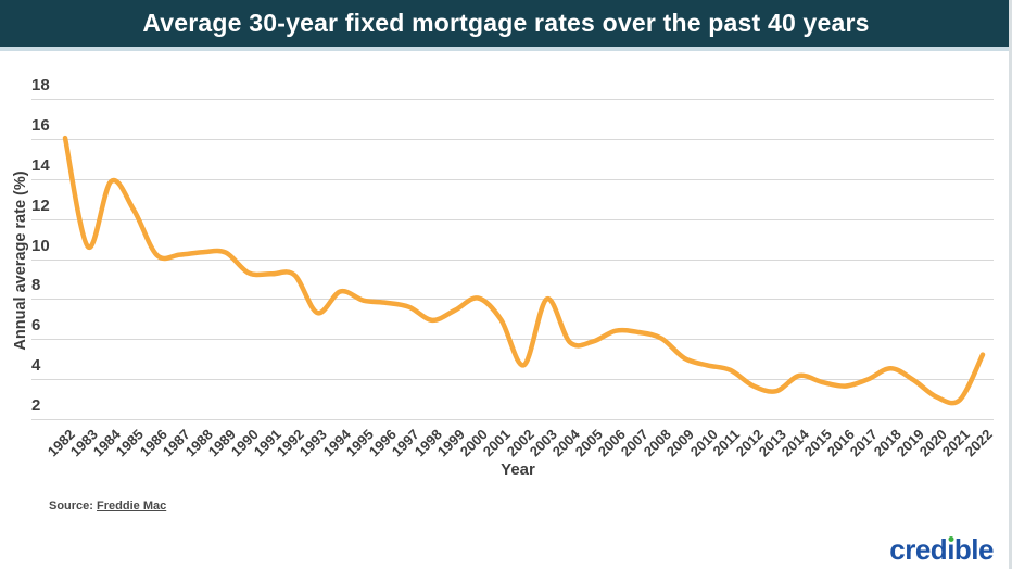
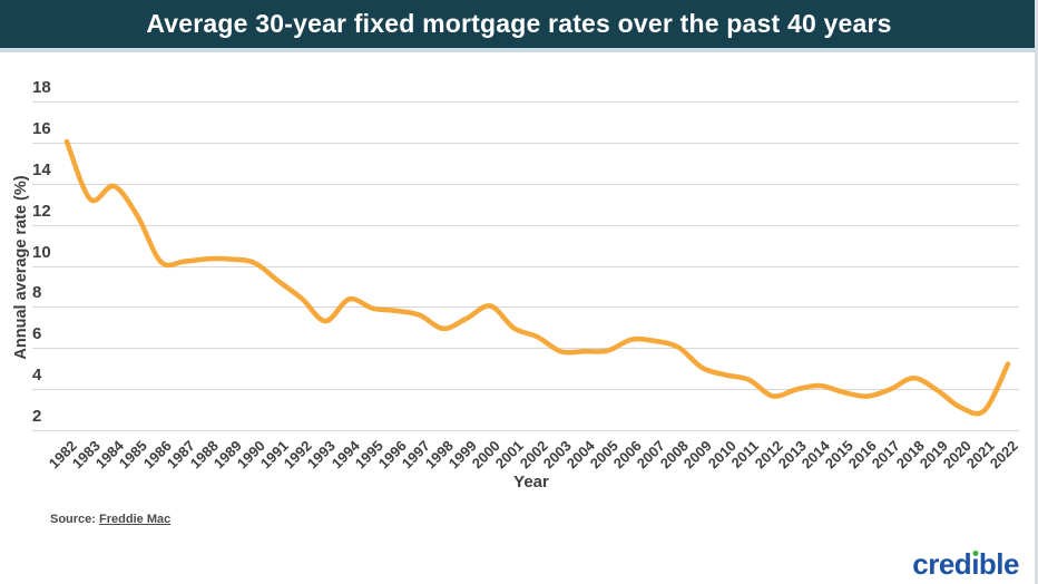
1983: 10.6 -> 13.2
1990: 9.3 -> 10.1
1992: 9.2 -> 8.4
2002: 4.7 -> 6.5
2003: 8.0 -> 5.8
2013: 3.4 -> 4.0
